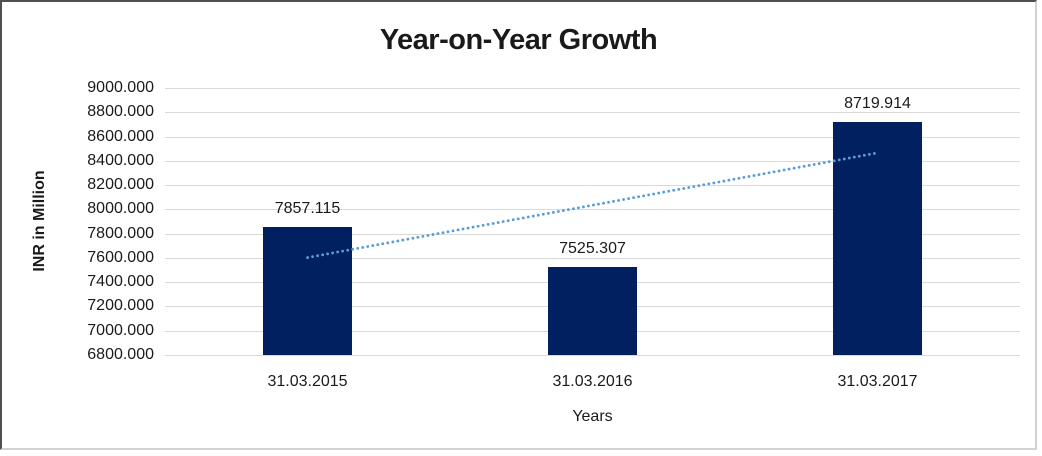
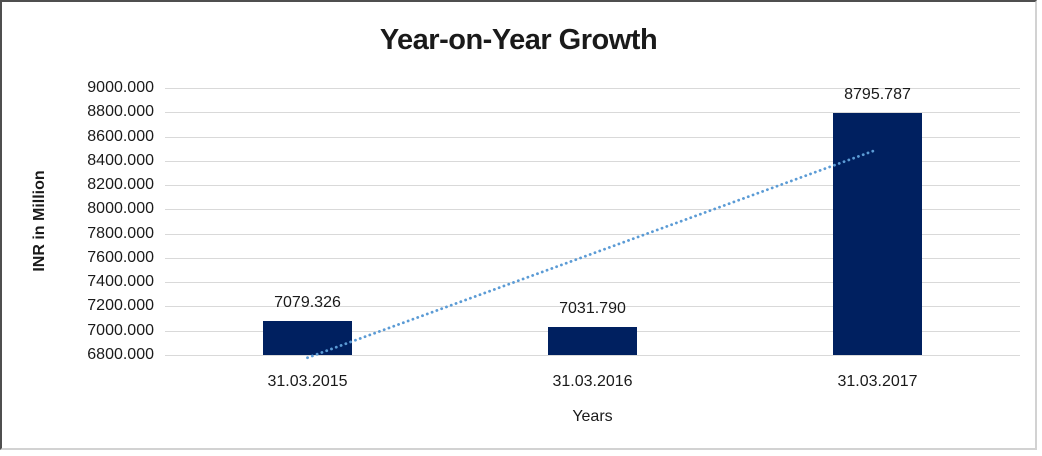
31.03.2015: 7857.115 -> 7079.326
31.03.2016: 7525.307 -> 7031.790
31.03.2017: 8719.914 -> 8795.787
